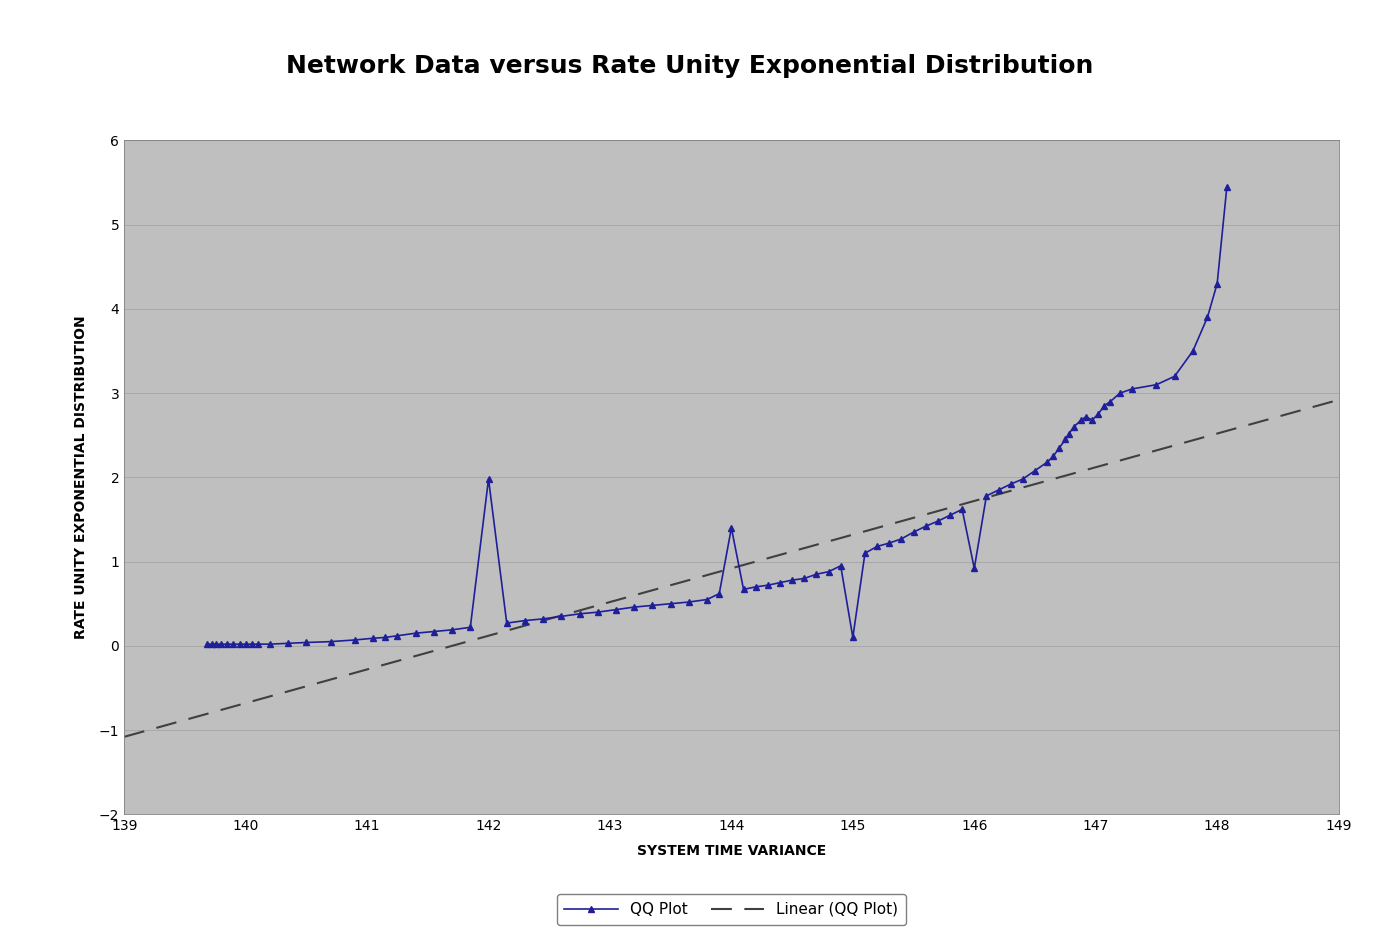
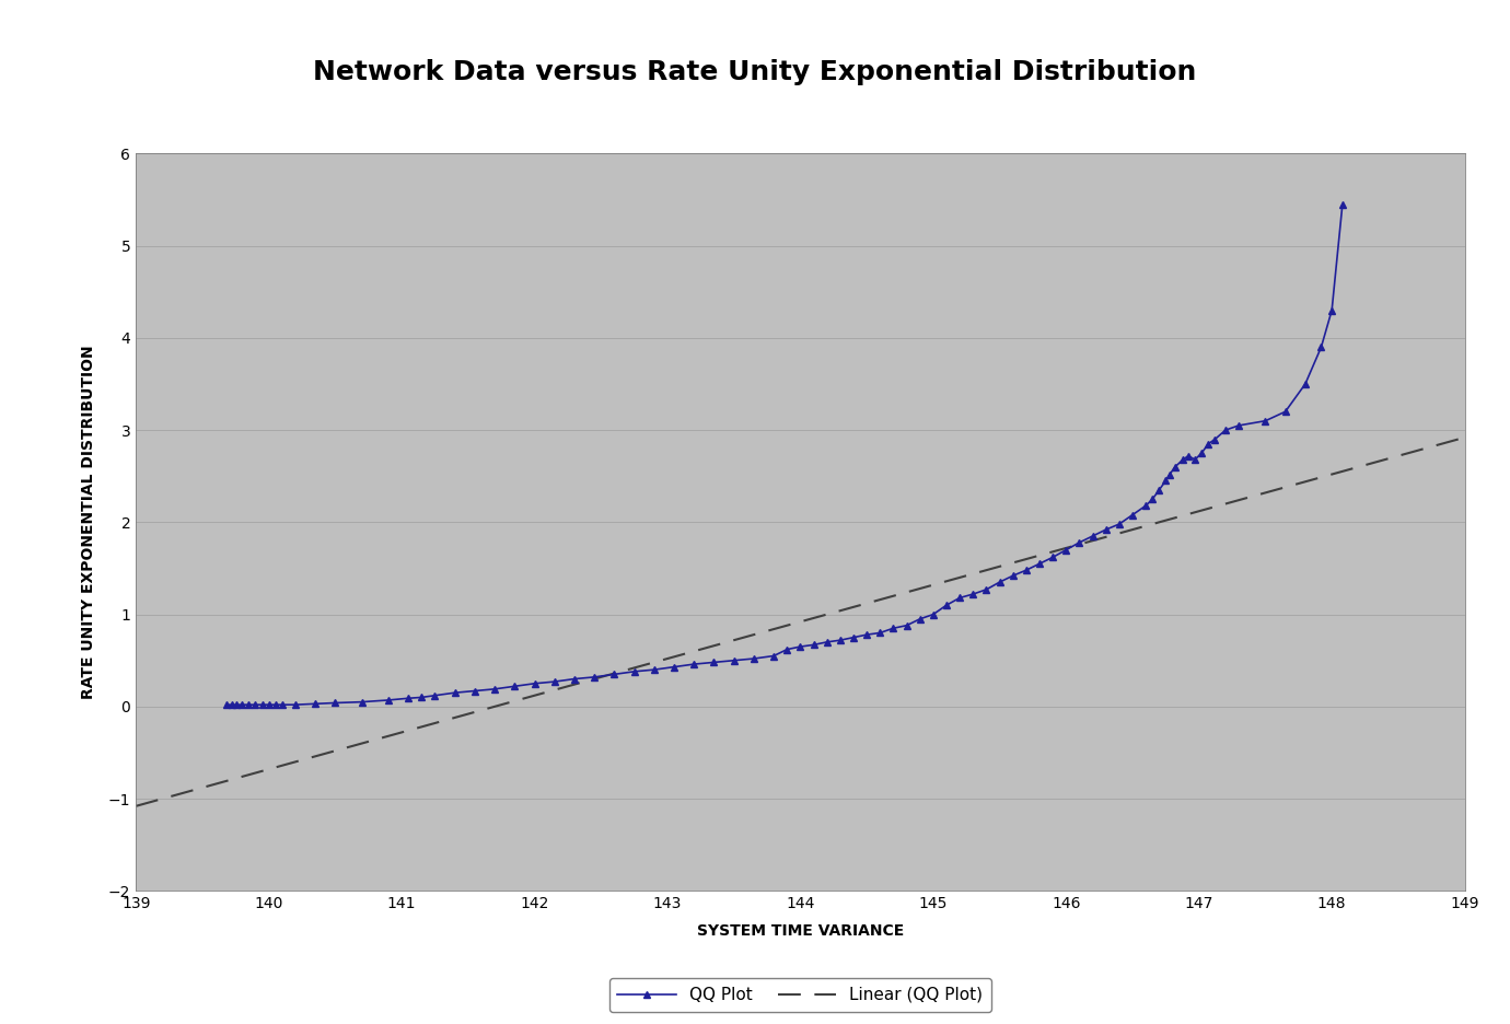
142: 1.98 -> 0.25
144: 1.40 -> 0.65
145: 0.10 -> 1.00
146: 0.92 -> 1.70
